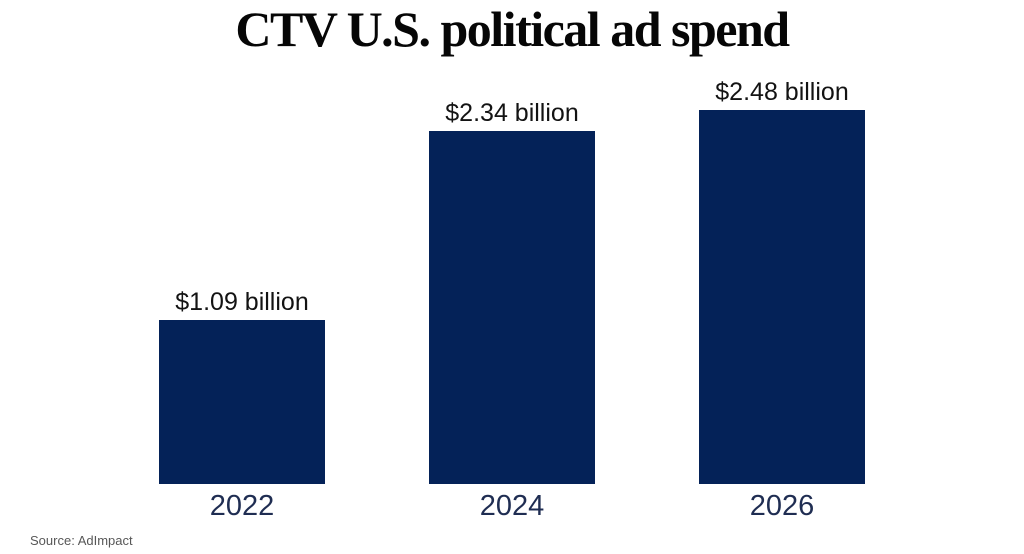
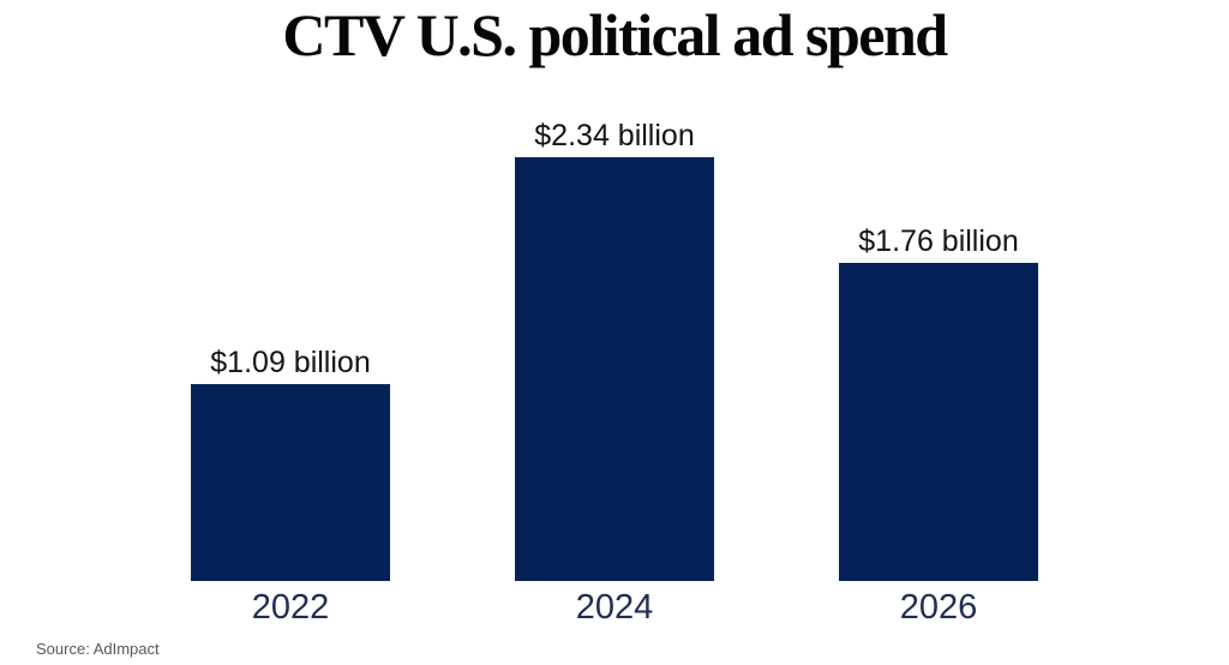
2026: $2.48 -> $1.76
